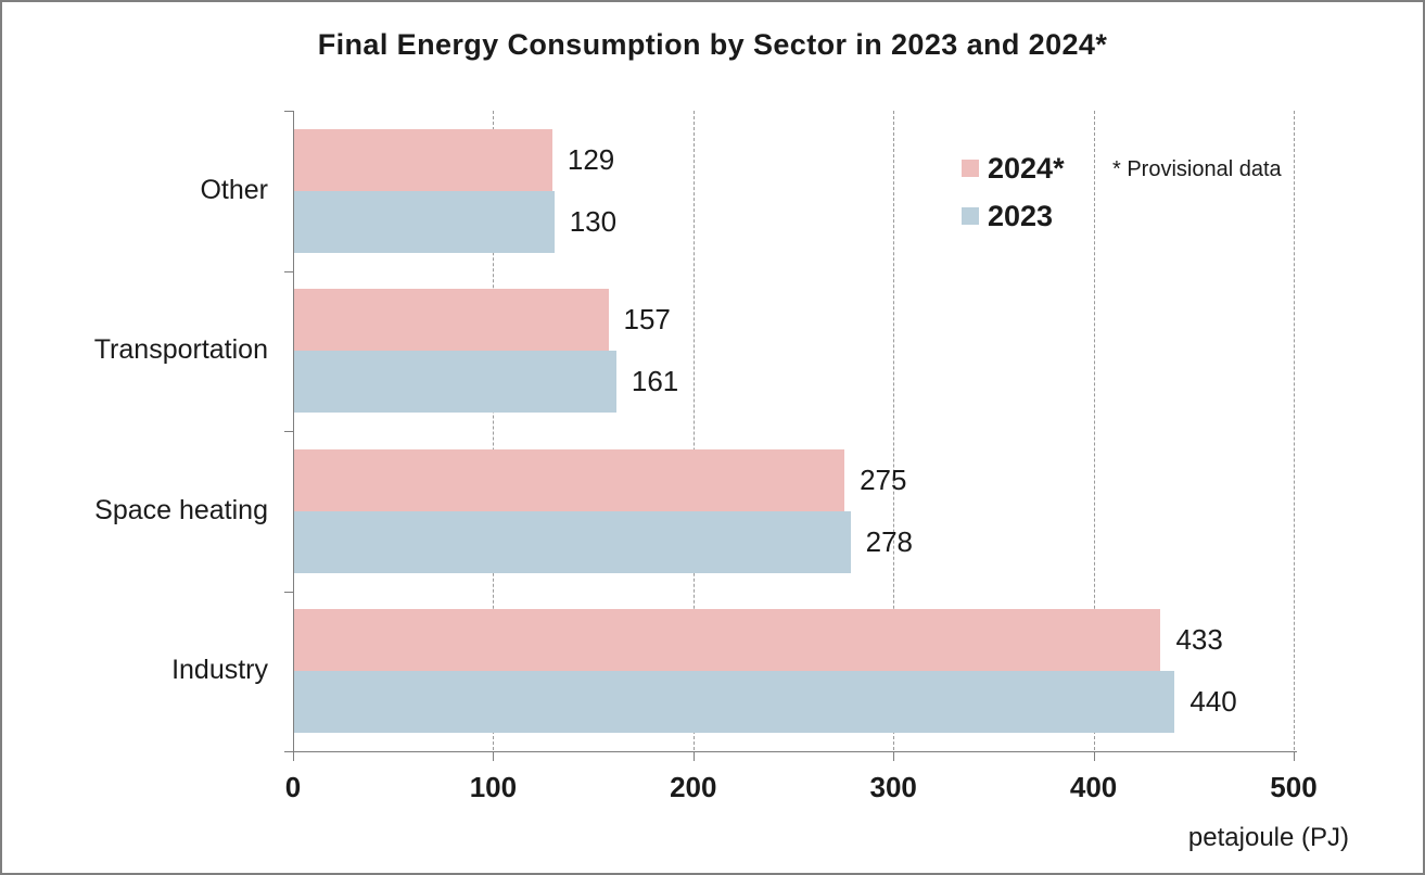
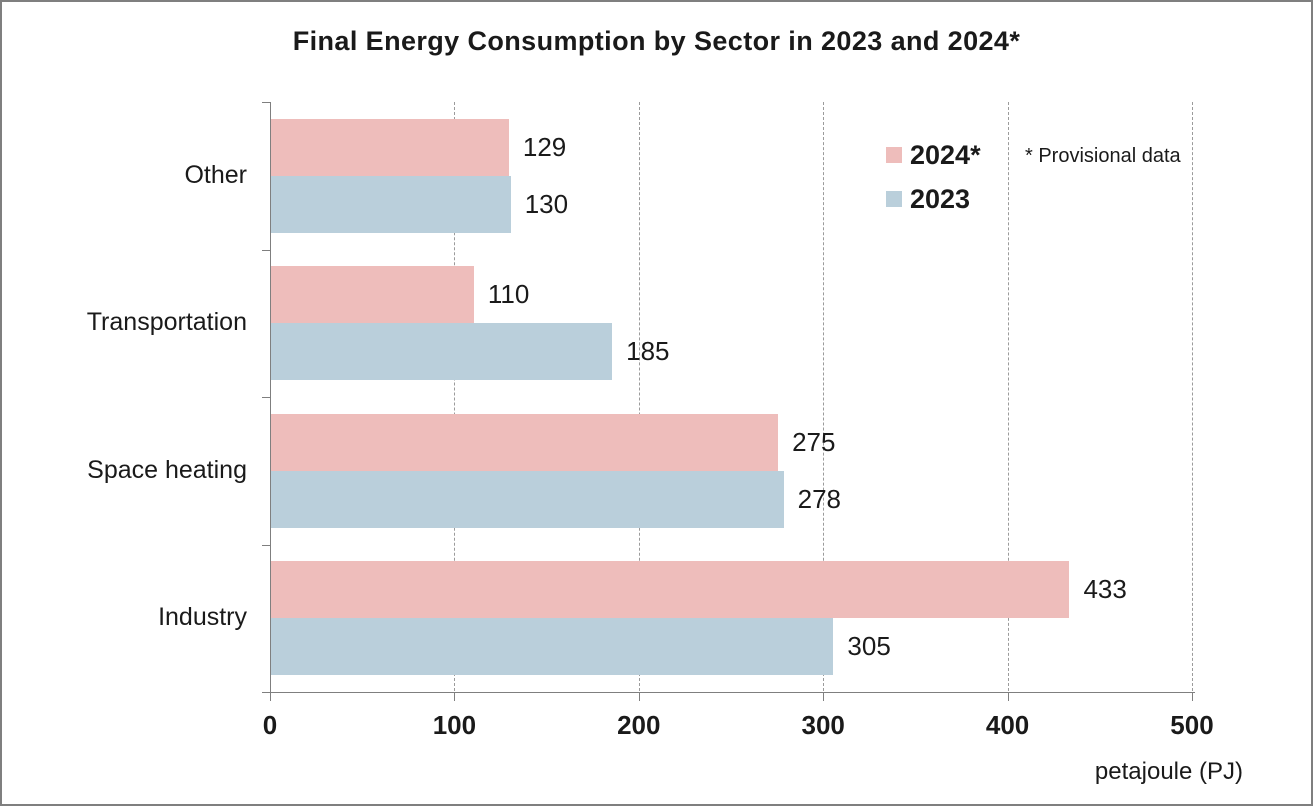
2024*/Transportation: 157 -> 110
2023/Transportation: 161 -> 185
2023/Industry: 440 -> 305
